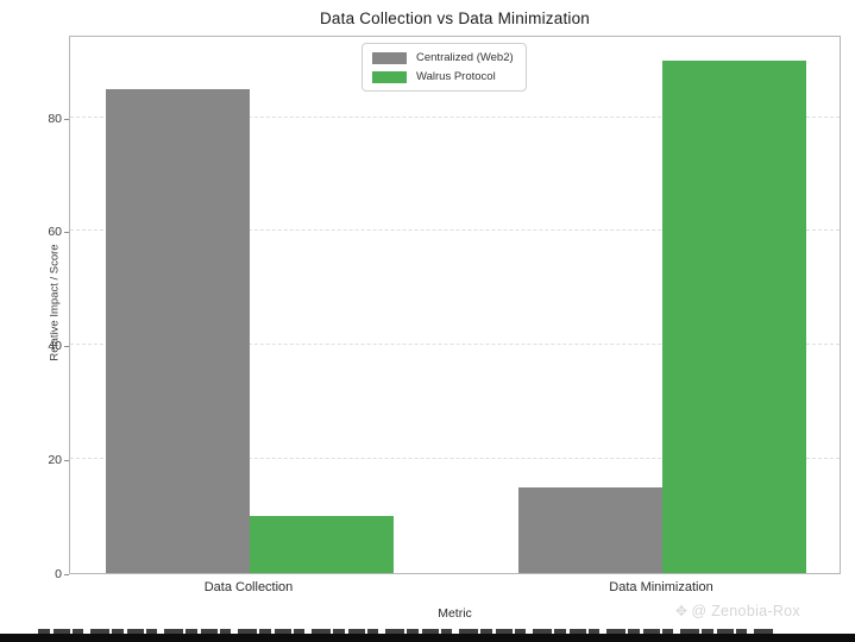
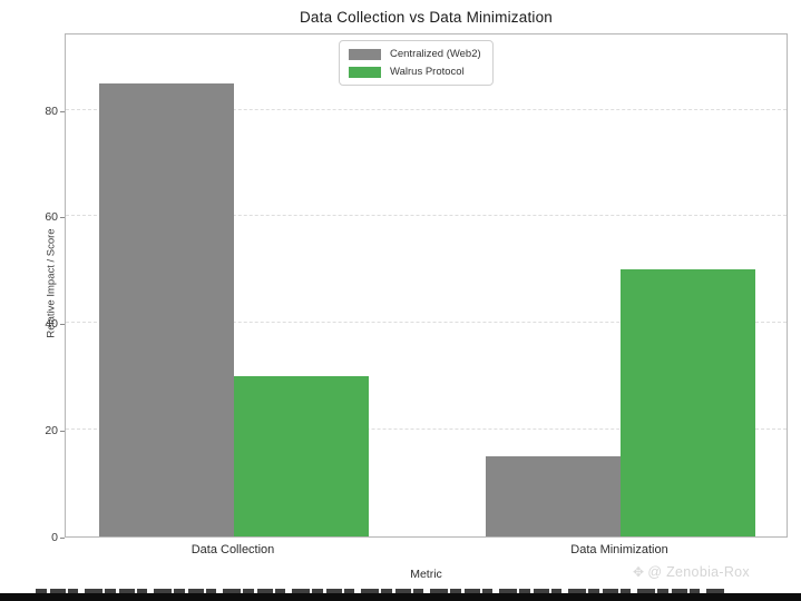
Walrus Protocol/Data Collection: 10 -> 30
Walrus Protocol/Data Minimization: 90 -> 50
